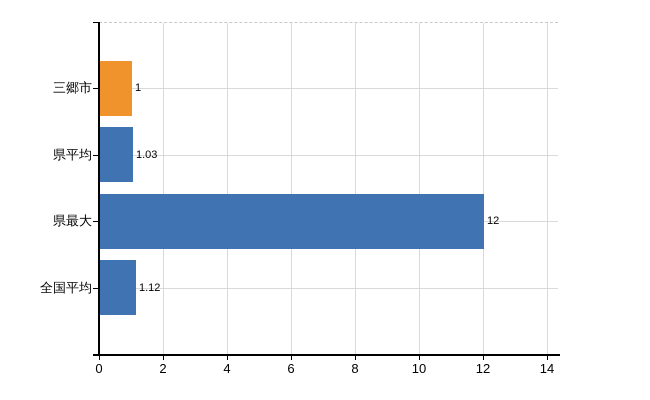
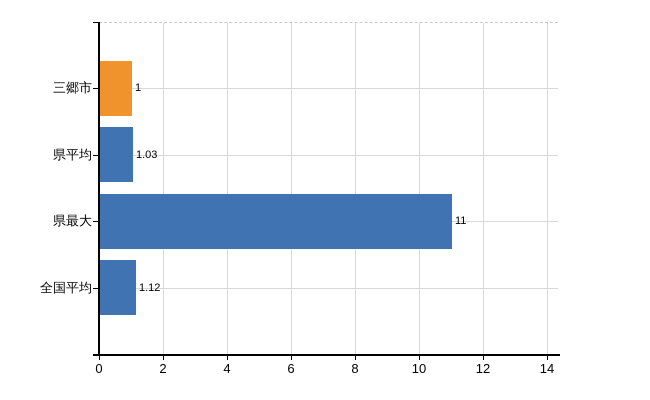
県最大: 12 -> 11
